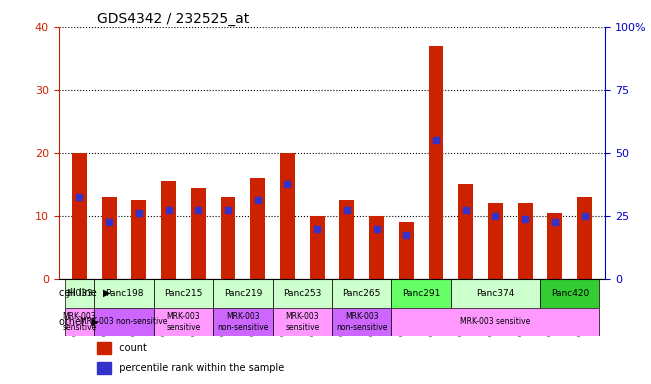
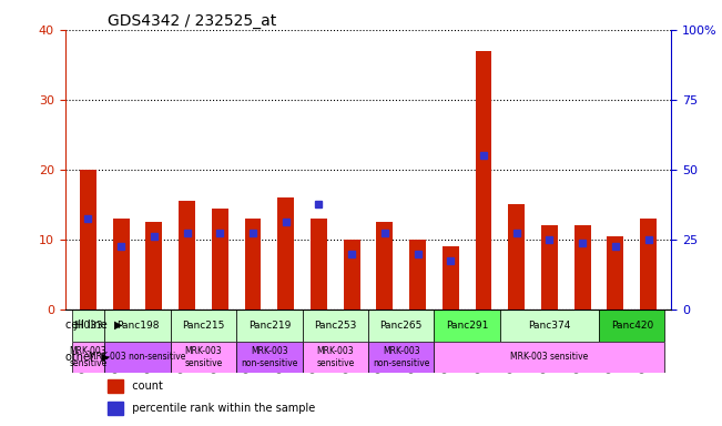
GSM924990: 20.0 -> 13.0
